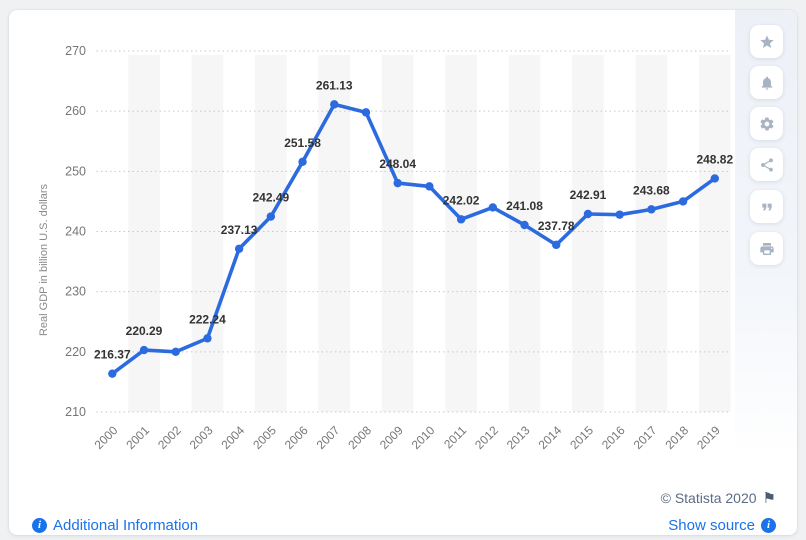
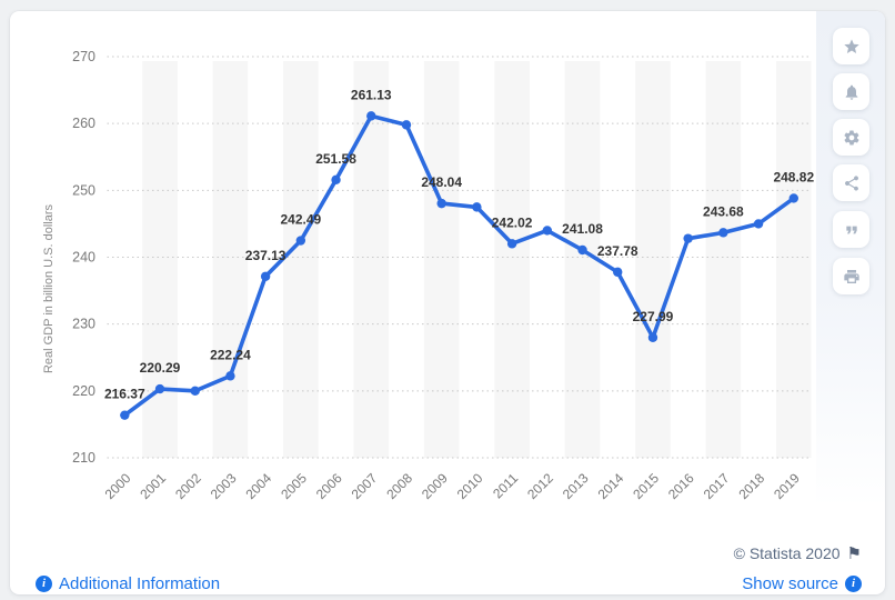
2015: 242.91 -> 227.99
